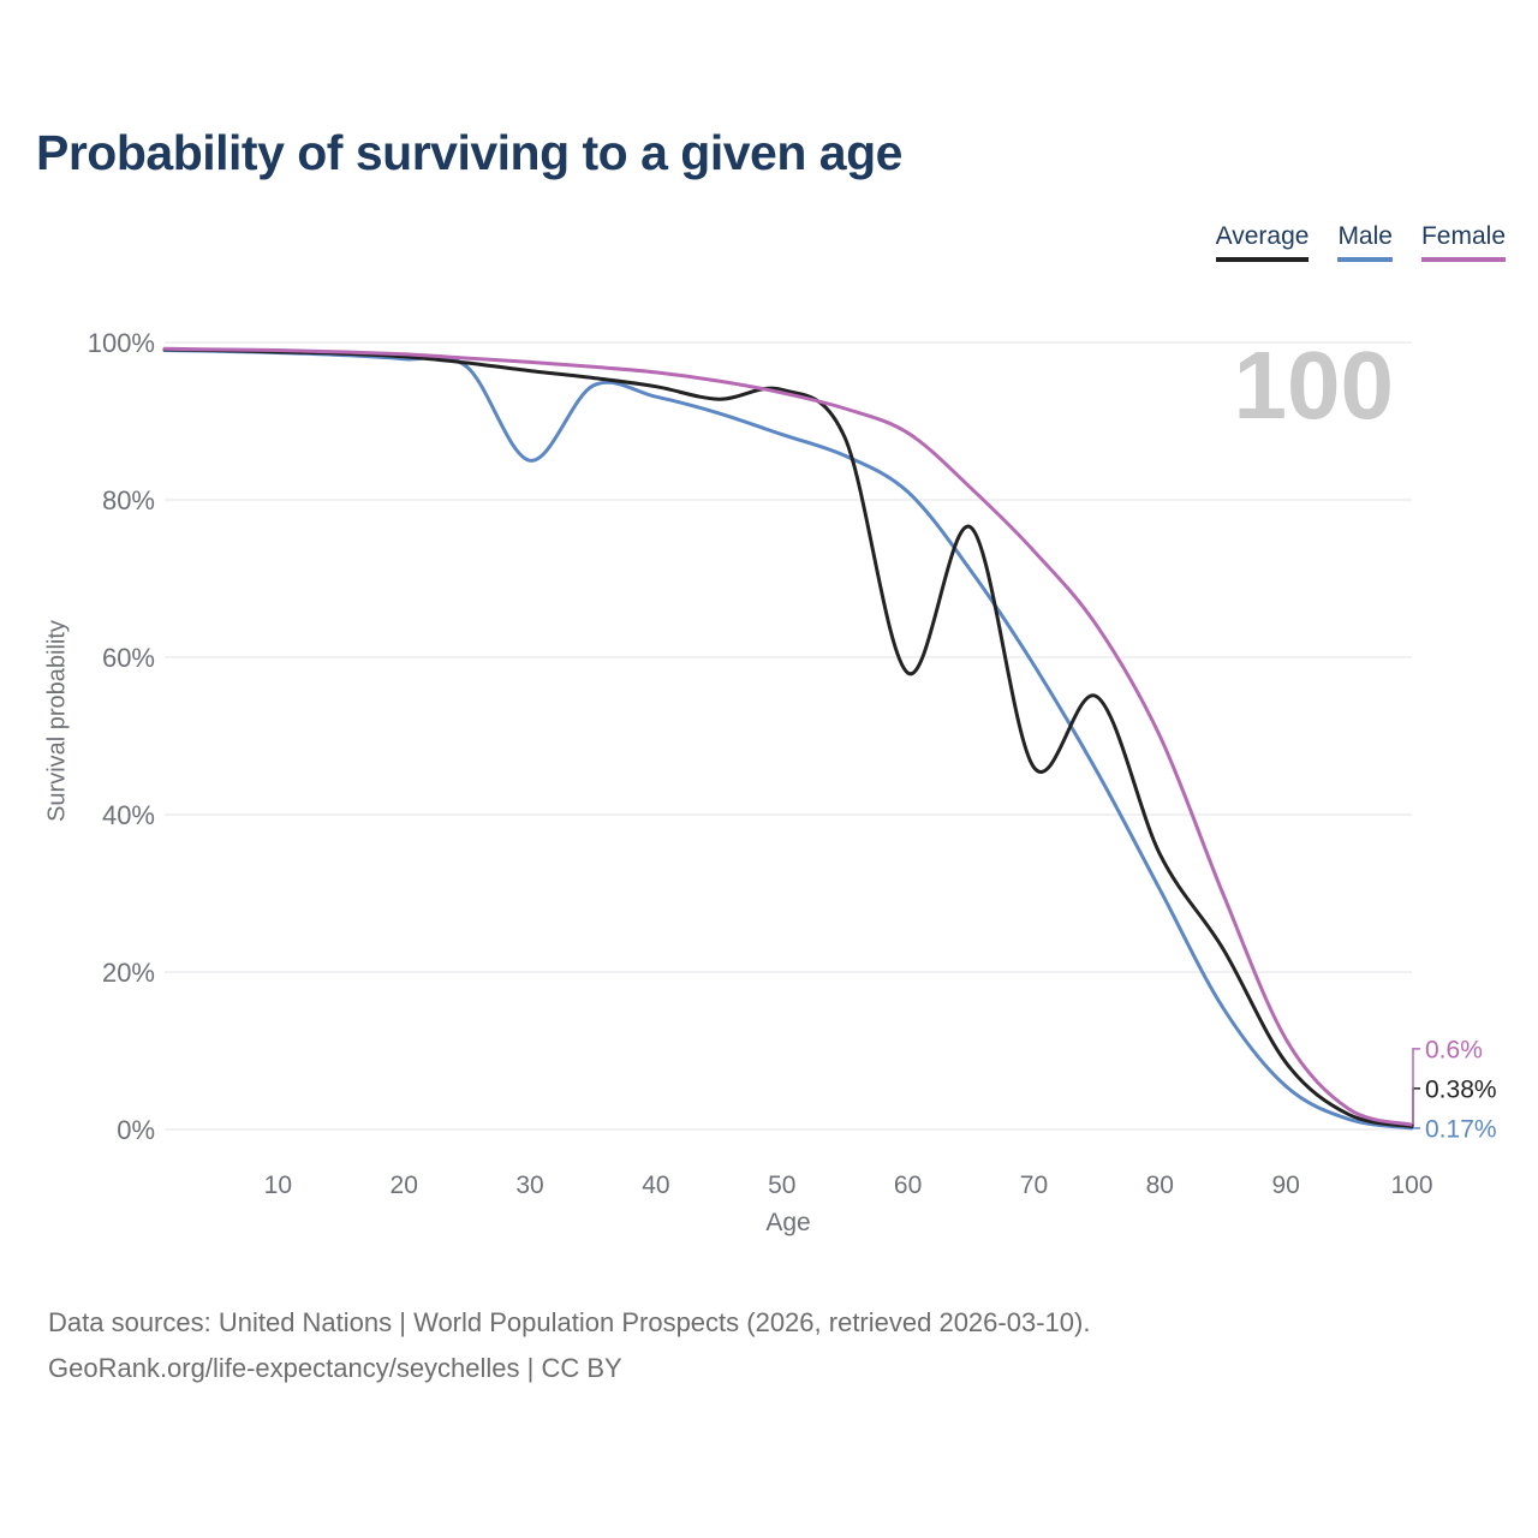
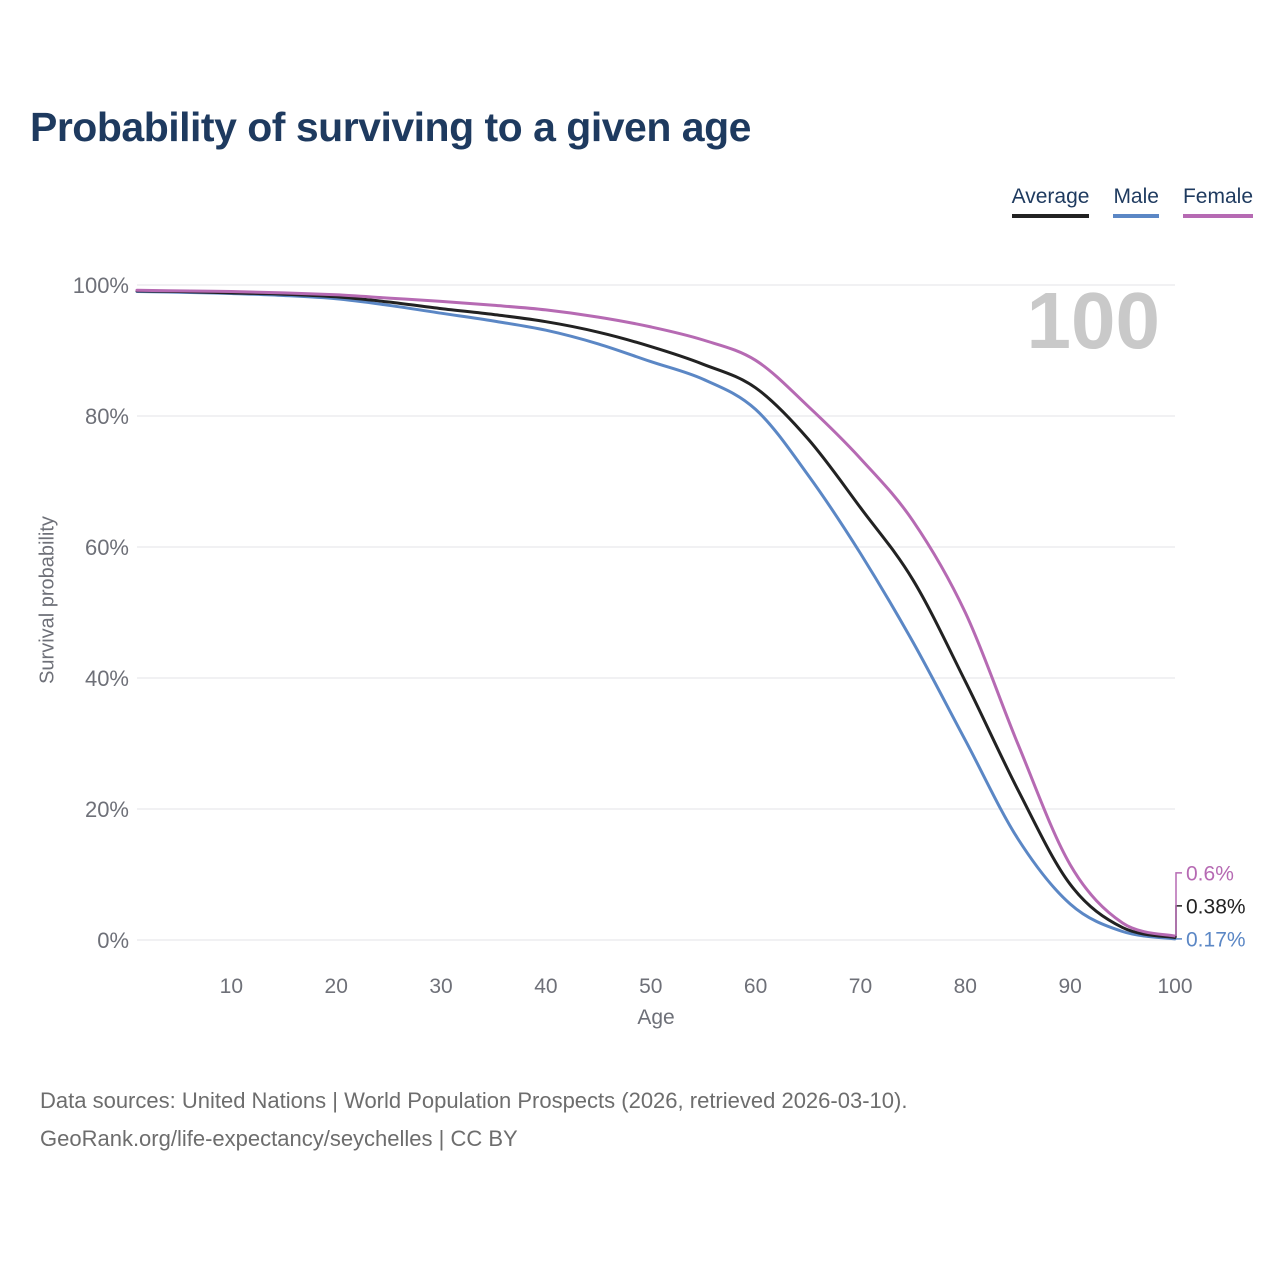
Male/30: 85% -> 96%
Average/50: 94% -> 91%
Average/60: 58% -> 84%
Average/70: 46% -> 66%
Average/80: 35% -> 40%
